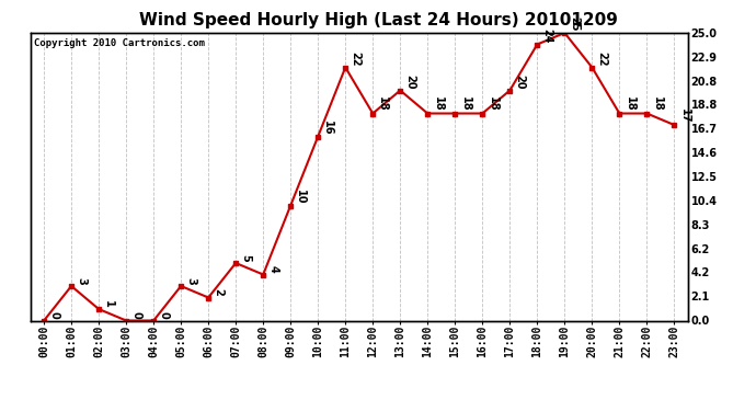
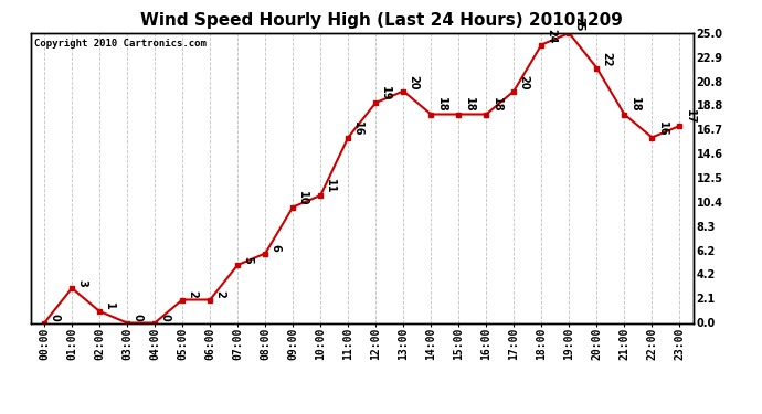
05:00: 3 -> 2
08:00: 4 -> 6
10:00: 16 -> 11
11:00: 22 -> 16
12:00: 18 -> 19
22:00: 18 -> 16
